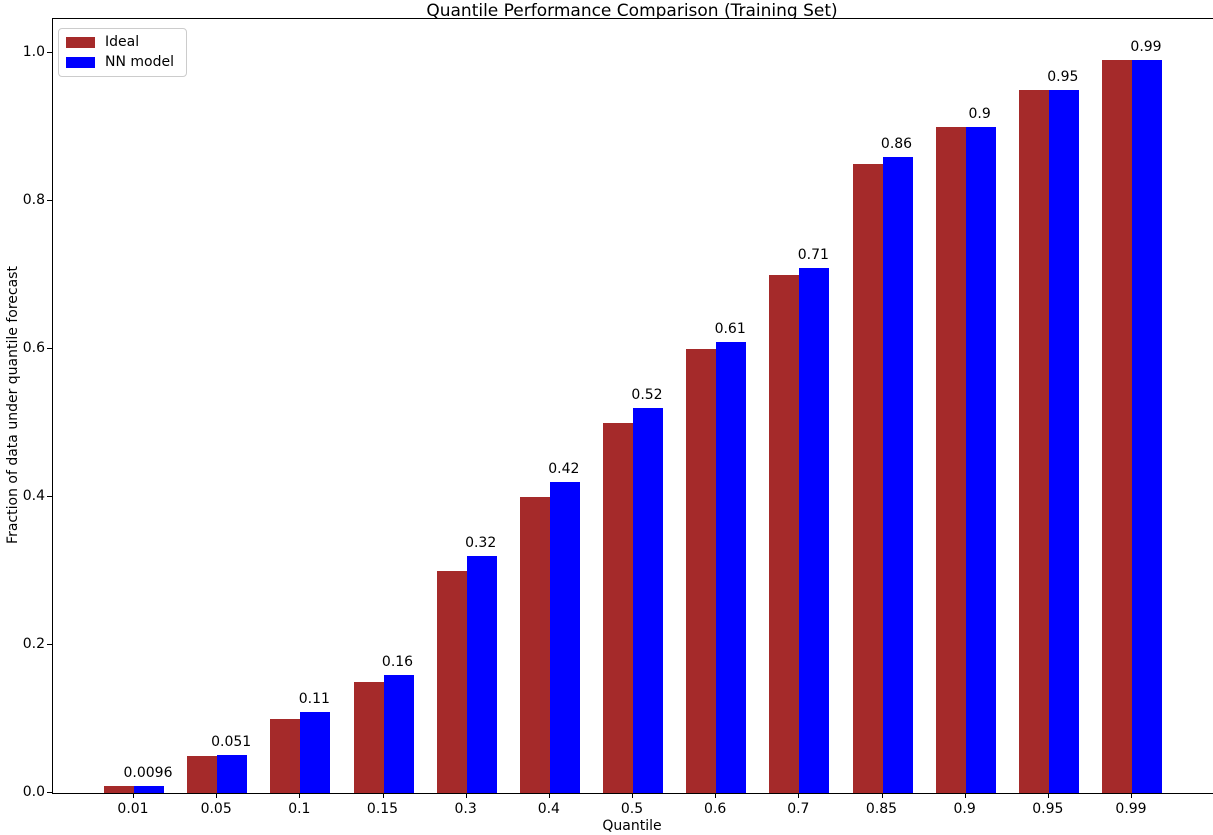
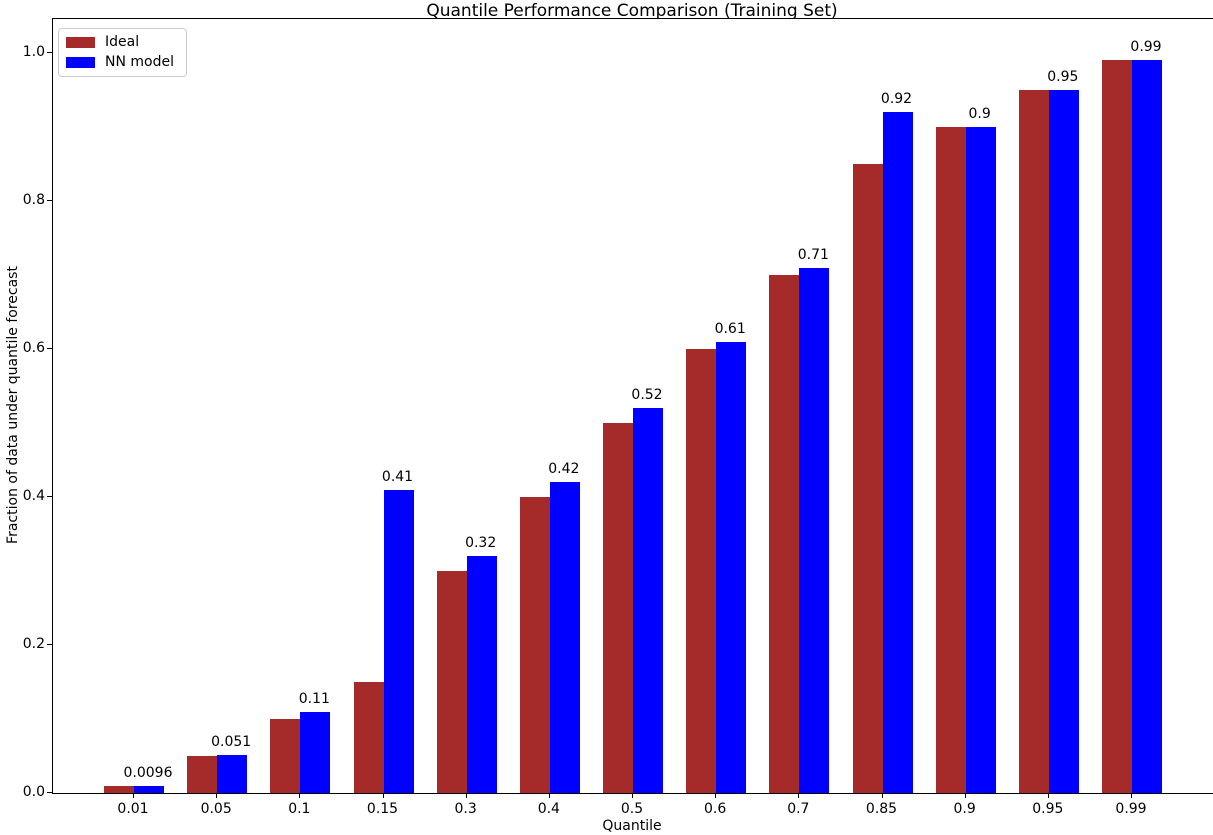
NN model/0.15: 0.16 -> 0.41
NN model/0.85: 0.86 -> 0.92
